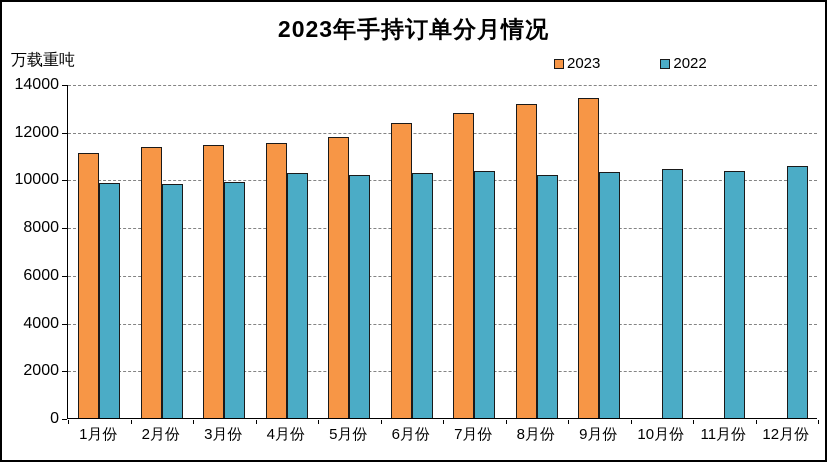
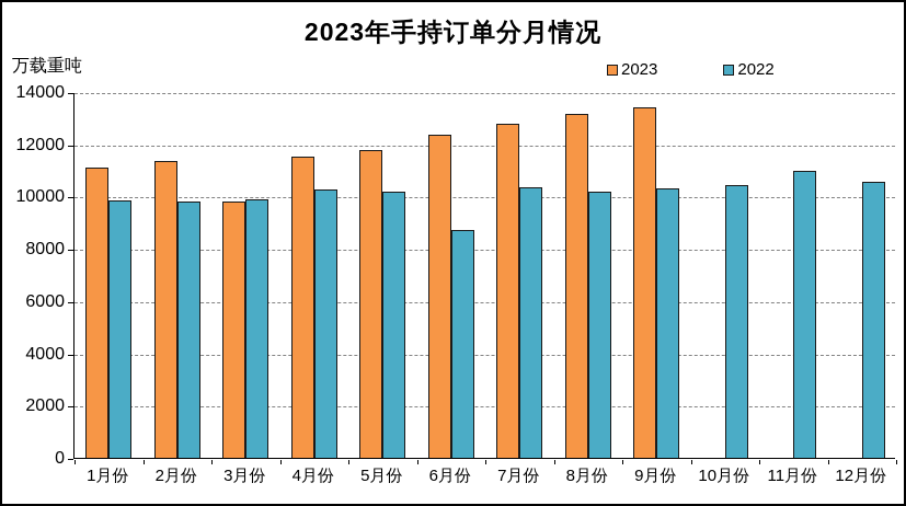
2023/3月份: 11500 -> 9800
2022/6月份: 10300 -> 8700
2022/11月份: 10400 -> 11000
